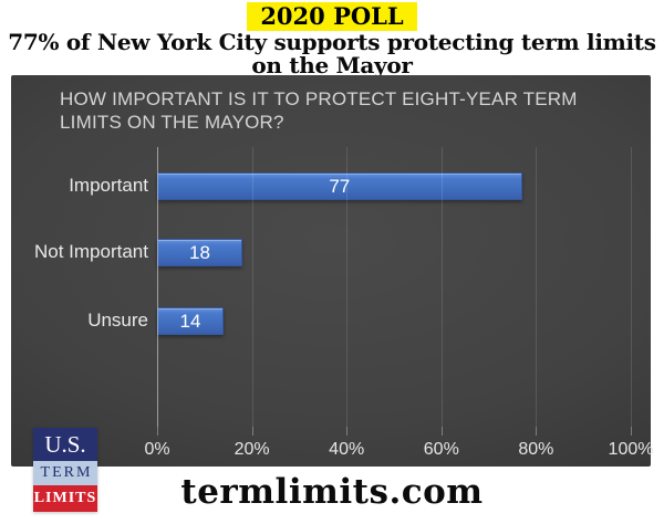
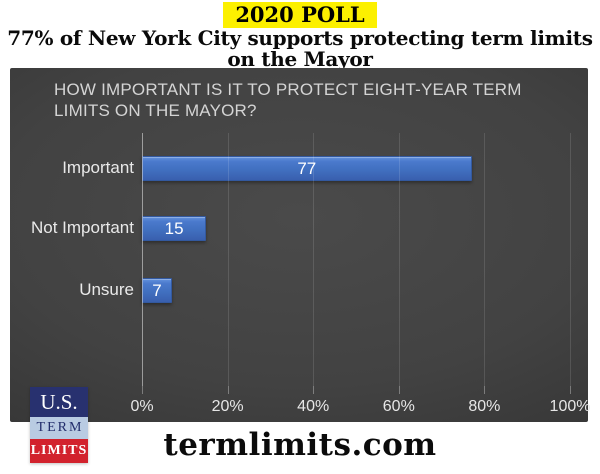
Not Important: 18 -> 15
Unsure: 14 -> 7
